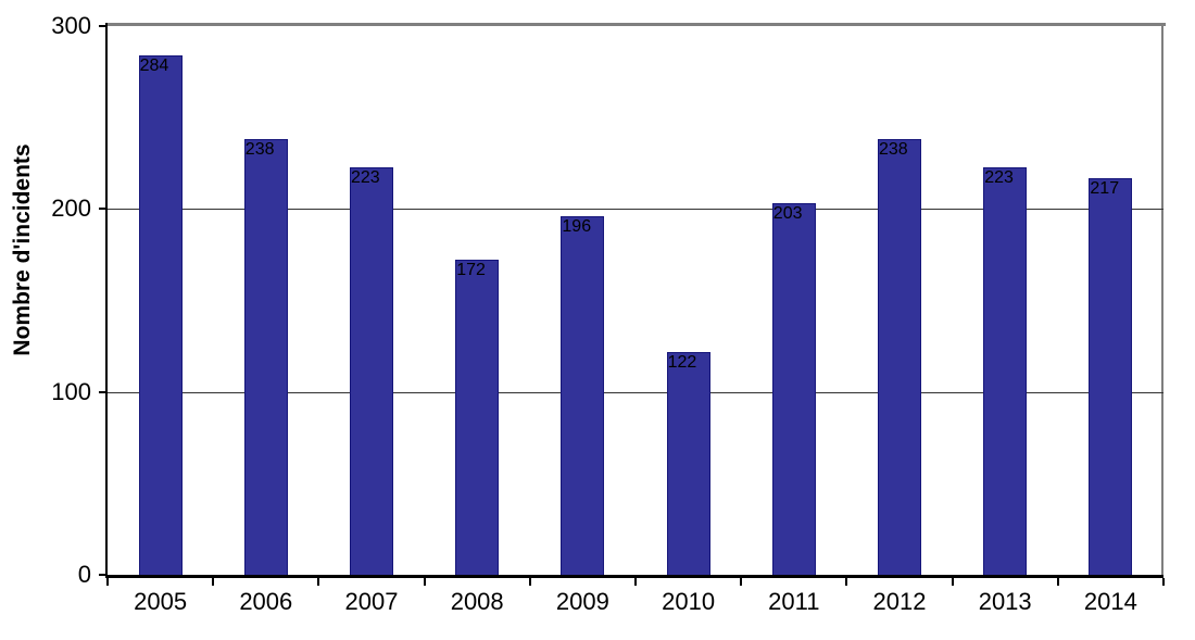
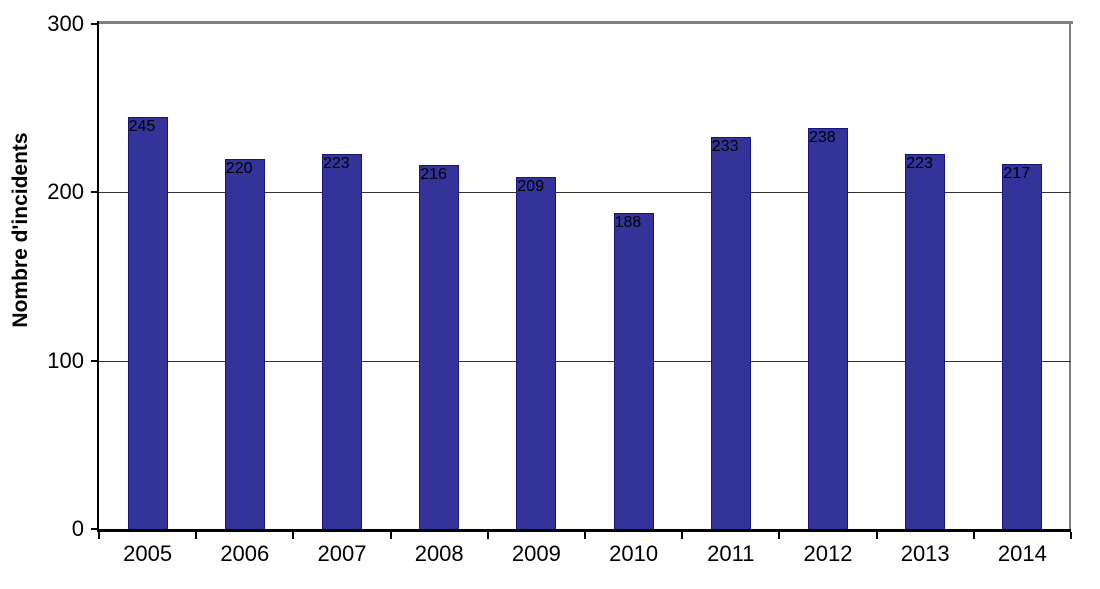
2005: 284 -> 245
2006: 238 -> 220
2008: 172 -> 216
2009: 196 -> 209
2010: 122 -> 188
2011: 203 -> 233
